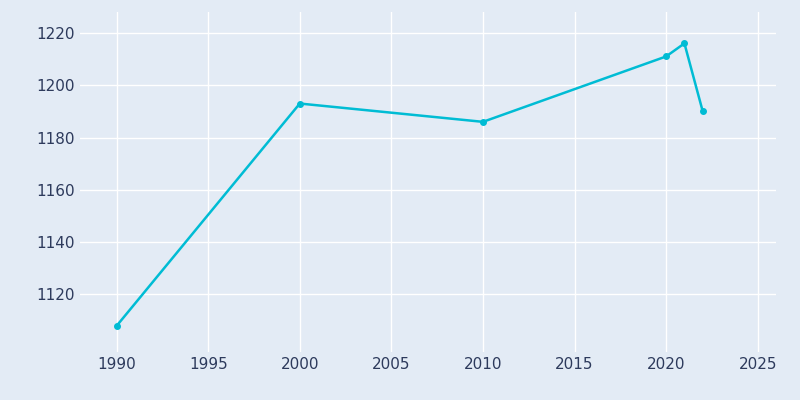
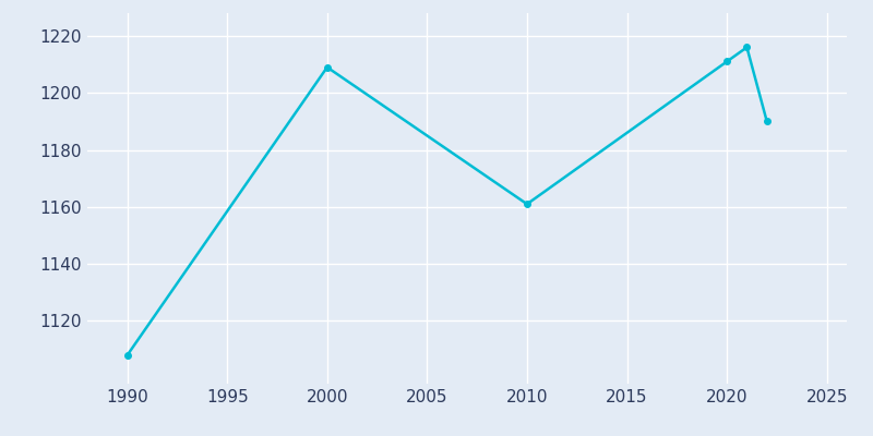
2000: 1193 -> 1209
2010: 1186 -> 1161
